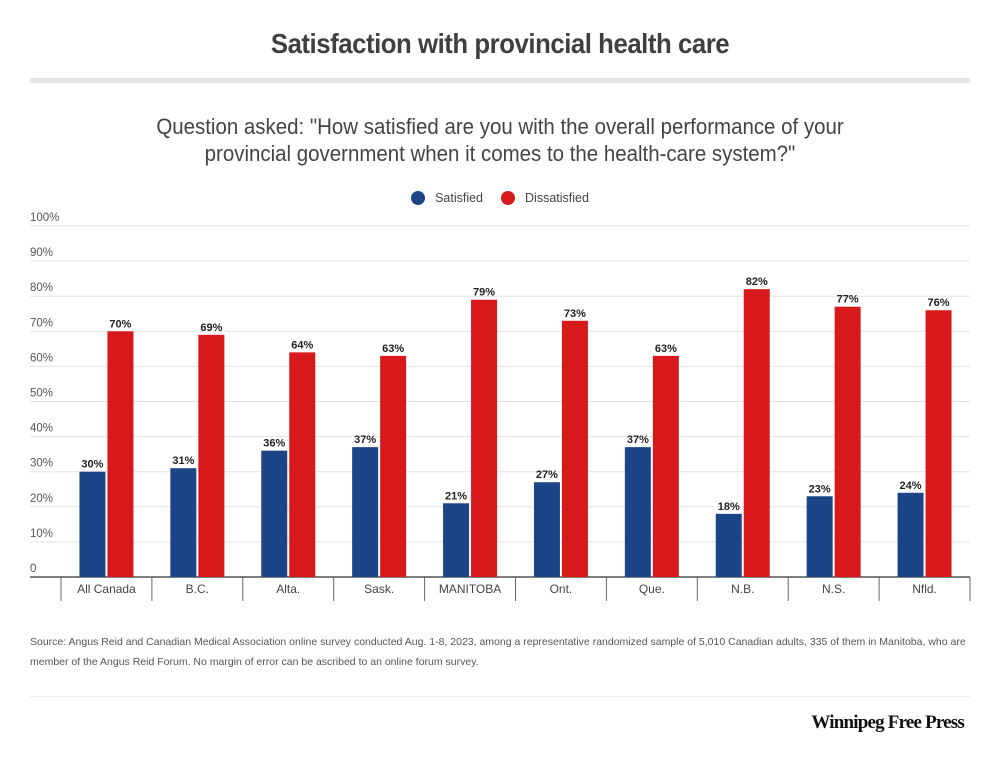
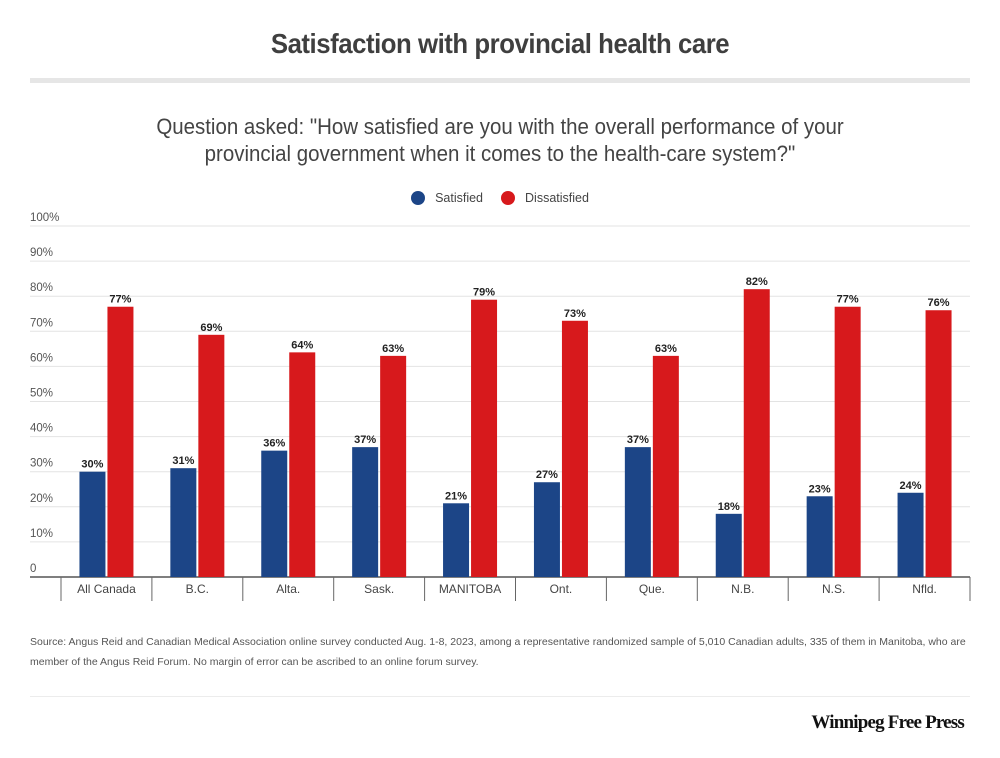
Dissatisfied/All Canada: 70% -> 77%
